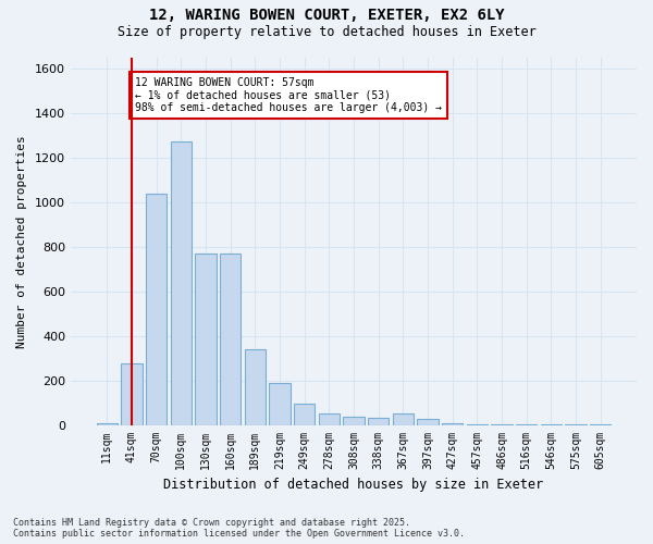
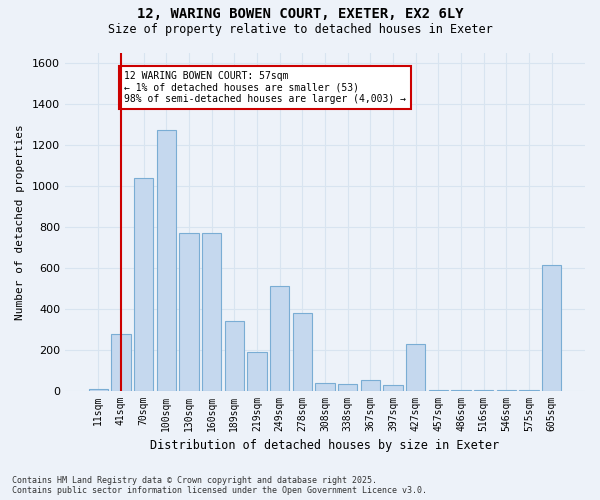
249sqm: 100 -> 510
278sqm: 55 -> 380
427sqm: 10 -> 230
605sqm: 5 -> 615
